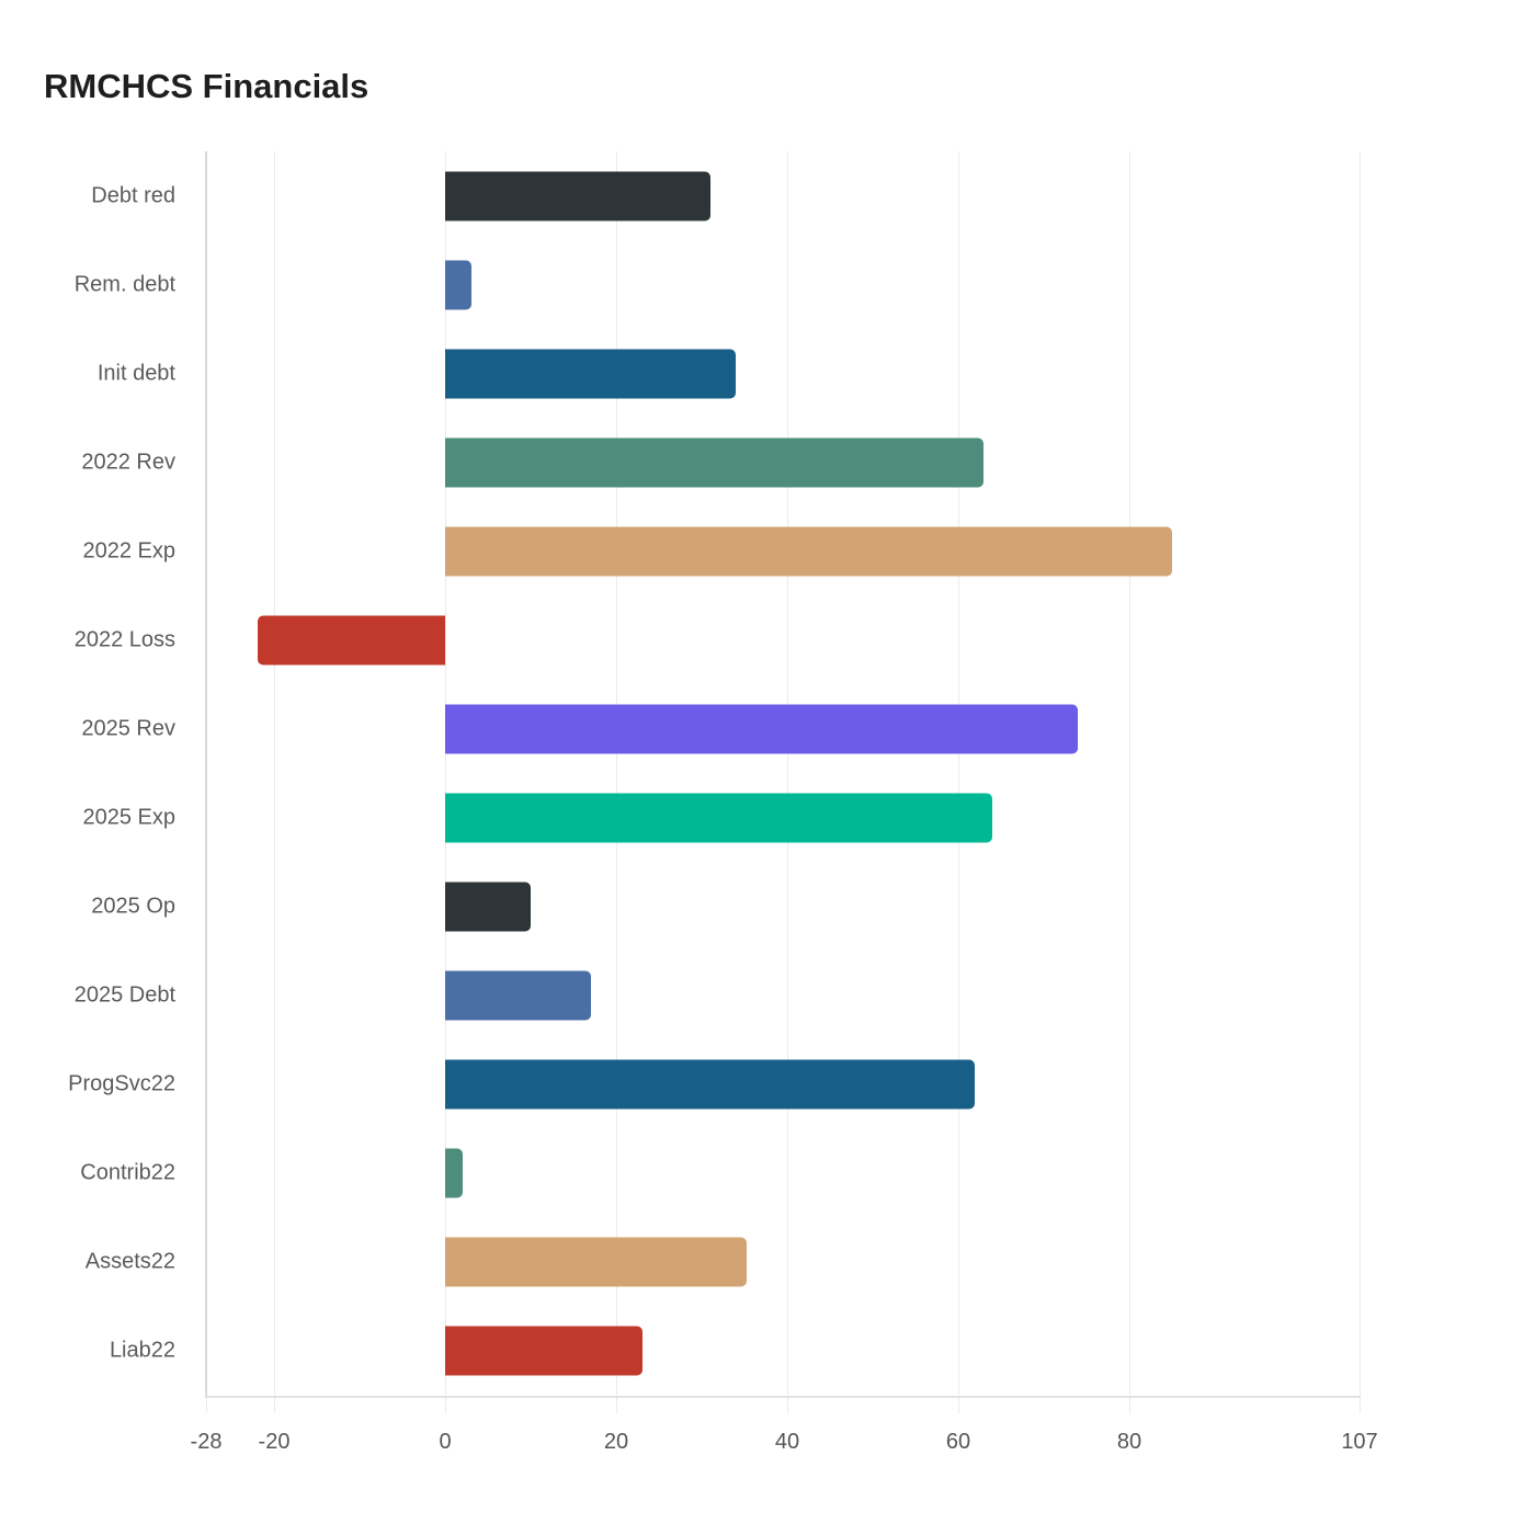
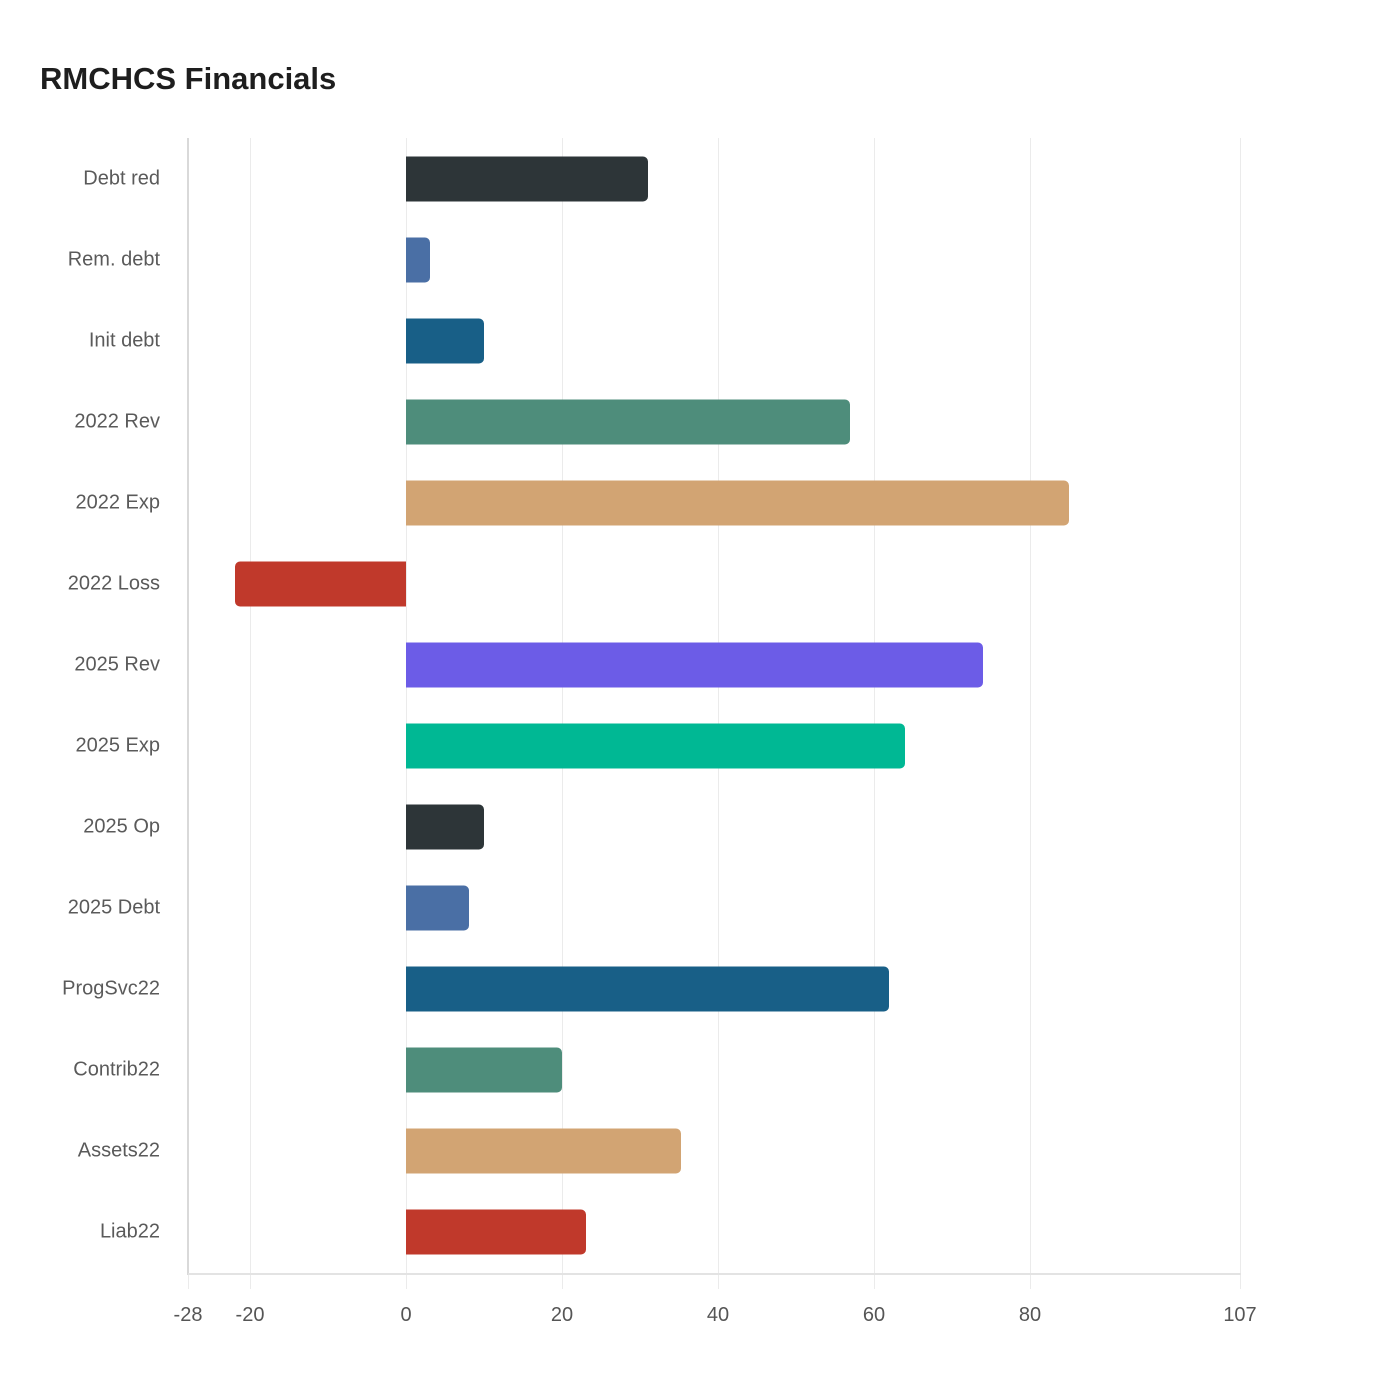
Init debt: 34 -> 10
2022 Rev: 63 -> 57
2025 Debt: 17 -> 8
Contrib22: 2 -> 20
